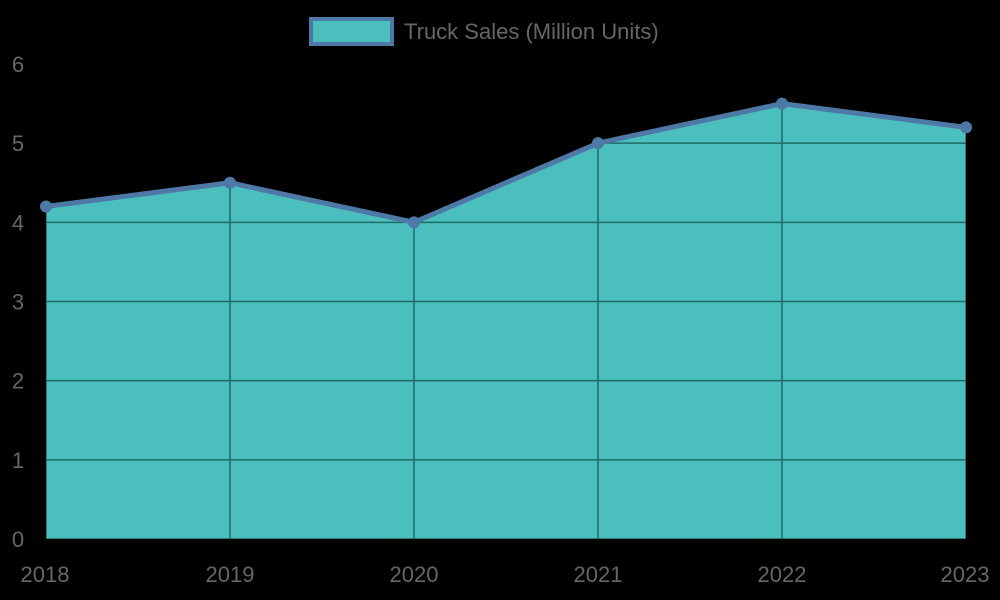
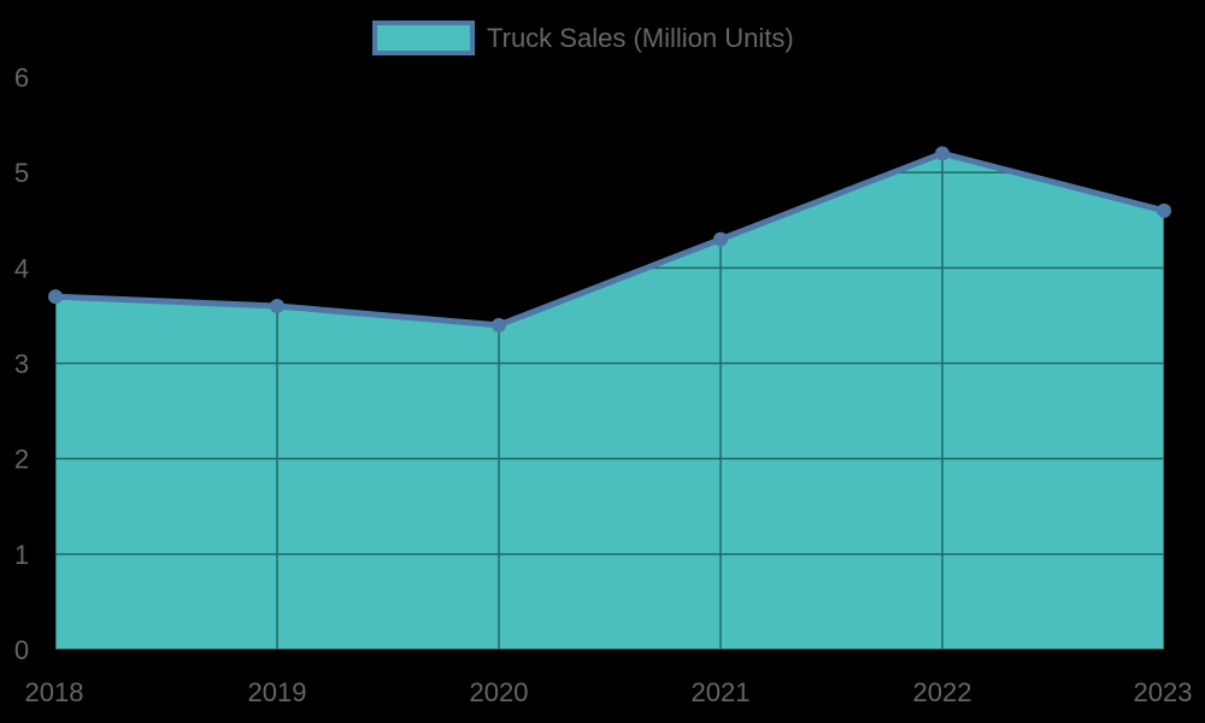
2018: 4.2 -> 3.7
2019: 4.5 -> 3.6
2020: 4.0 -> 3.4
2021: 5.0 -> 4.3
2022: 5.5 -> 5.2
2023: 5.2 -> 4.6
